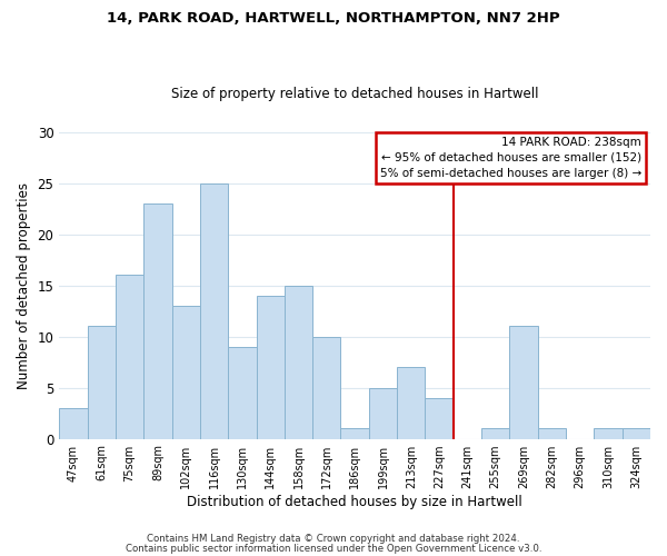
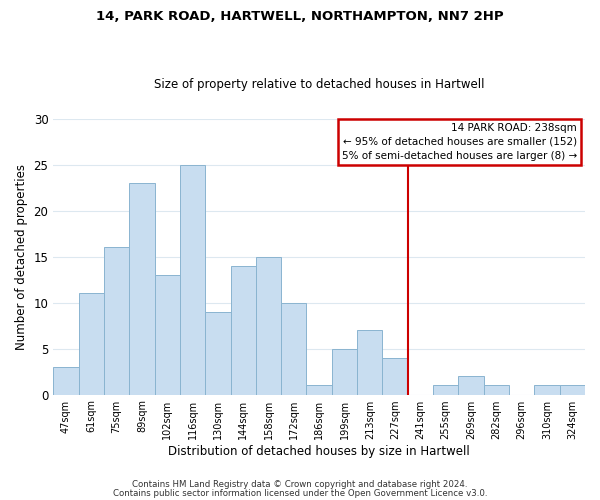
269sqm: 11 -> 2
